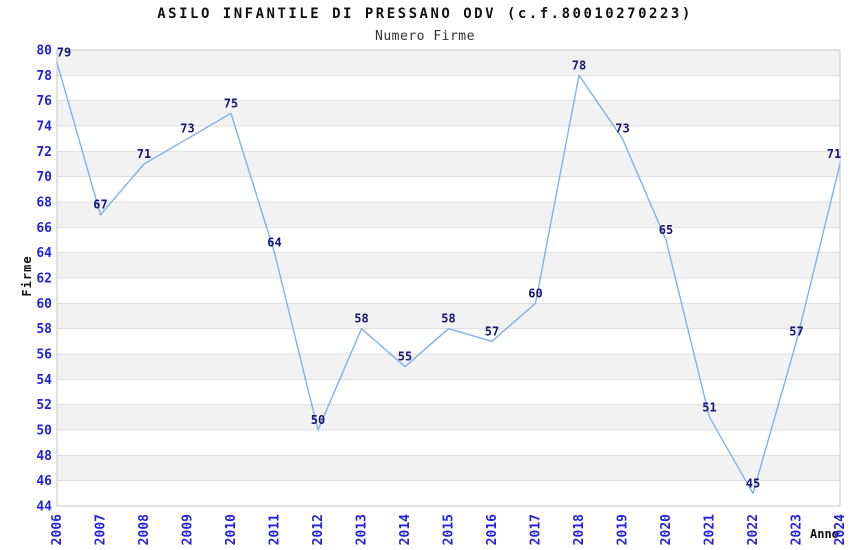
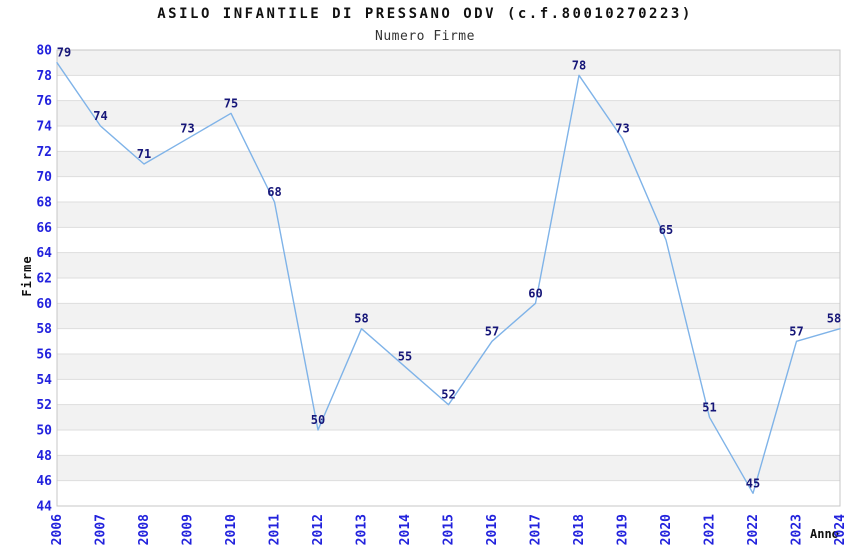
2007: 67 -> 74
2011: 64 -> 68
2015: 58 -> 52
2024: 71 -> 58
